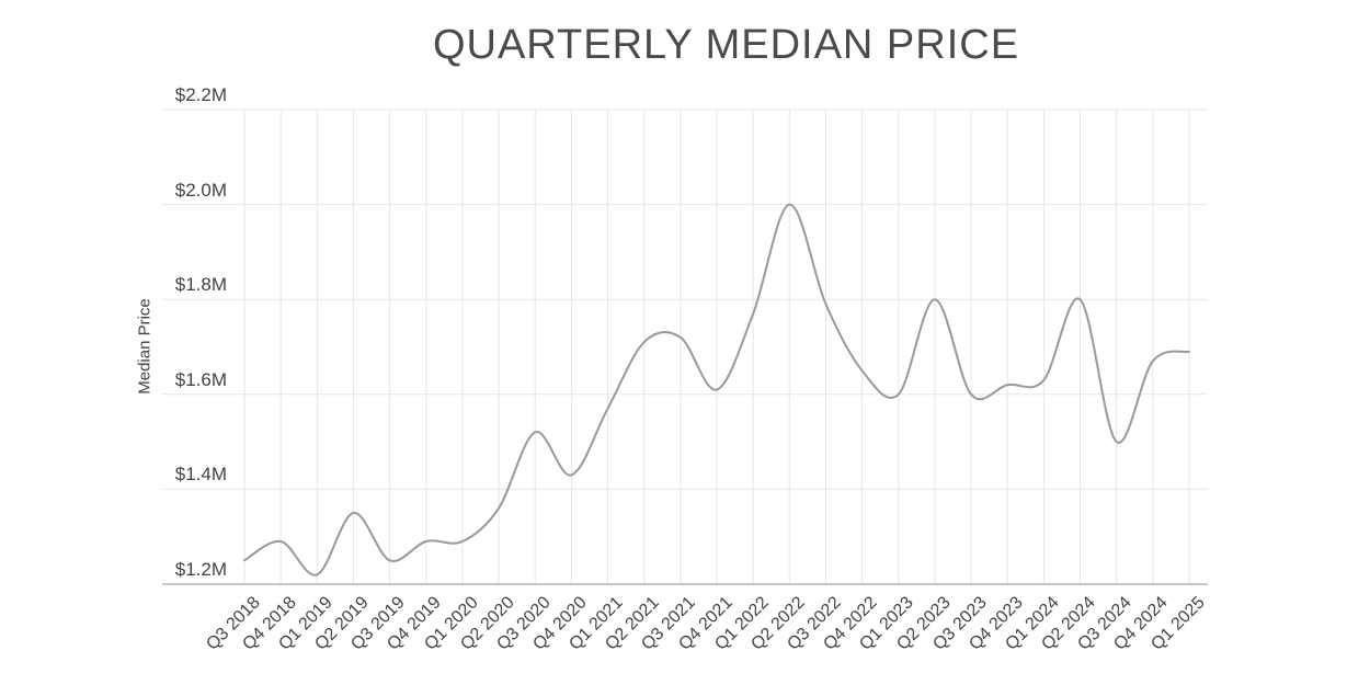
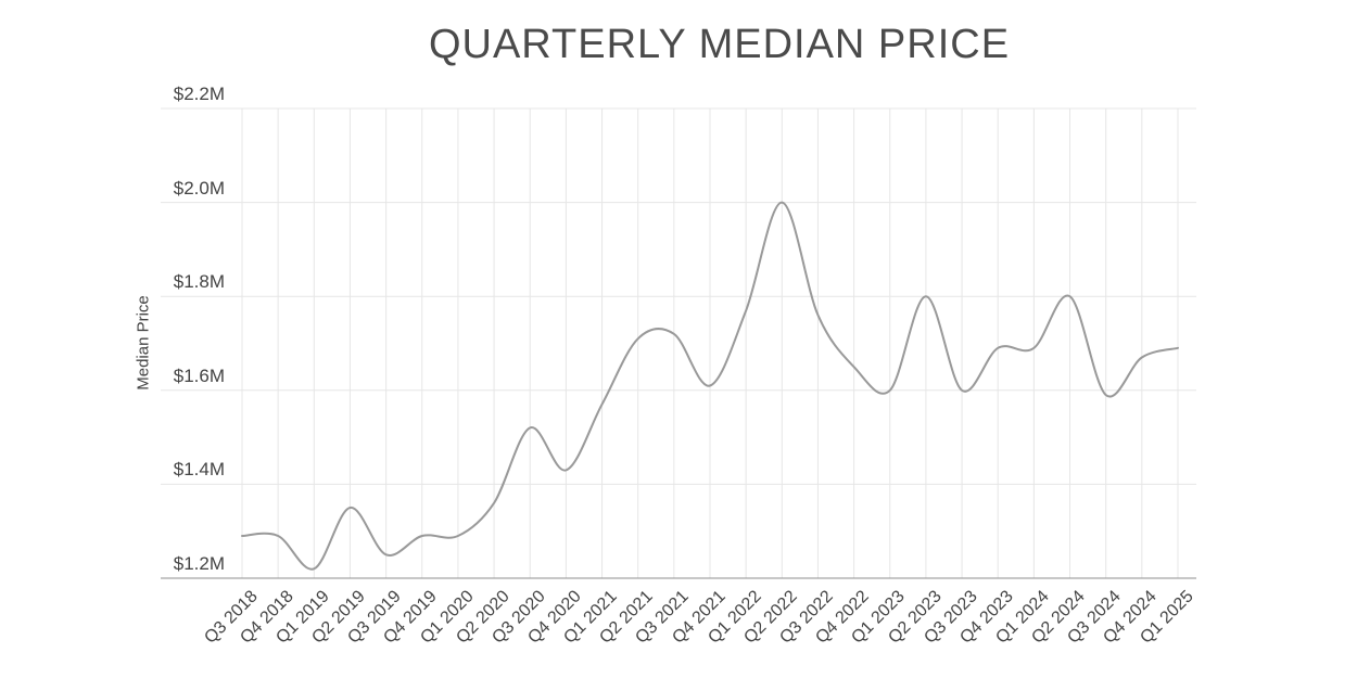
Q3 2018: $1.25M -> $1.29M
Q3 2022: $1.79M -> $1.76M
Q4 2023: $1.62M -> $1.69M
Q1 2024: $1.63M -> $1.69M
Q3 2024: $1.50M -> $1.59M
